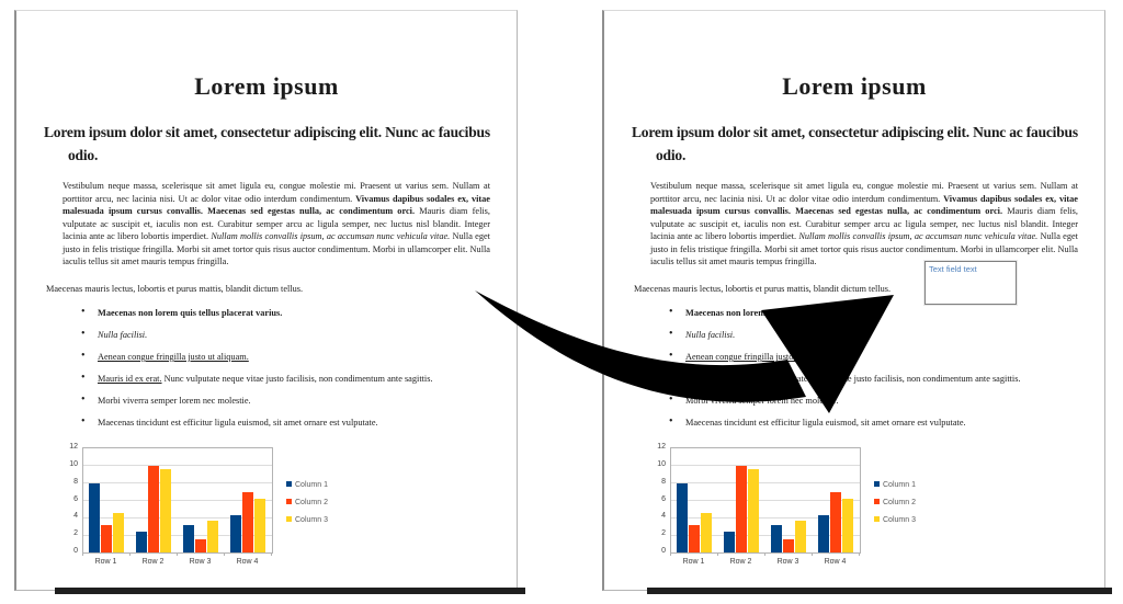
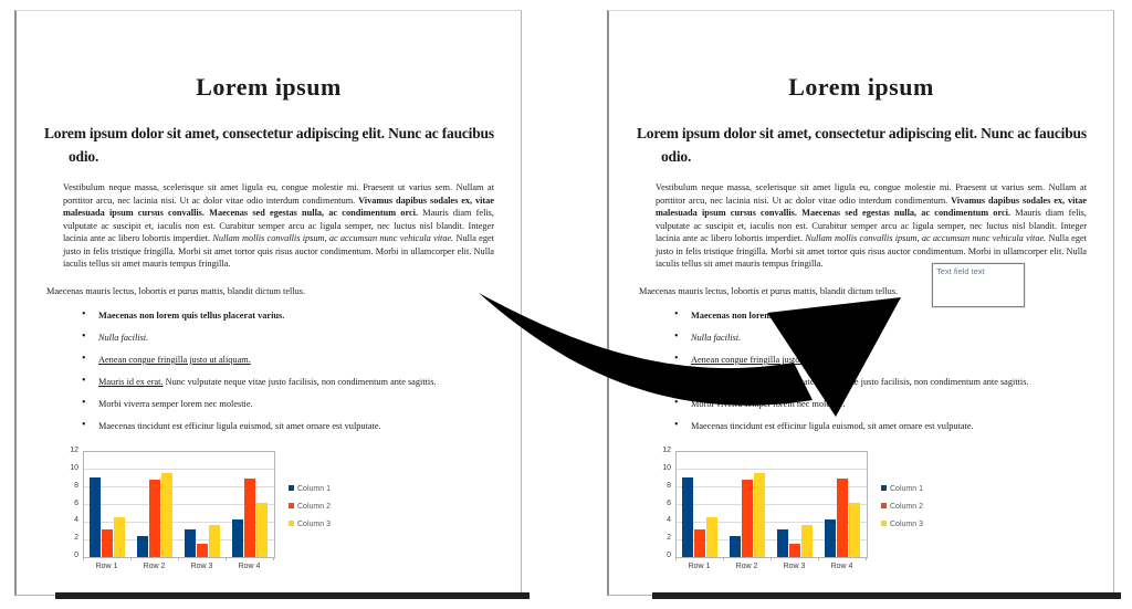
Column 1/Row 1: 8 -> 9
Column 2/Row 2: 10 -> 9
Column 2/Row 4: 7 -> 9
